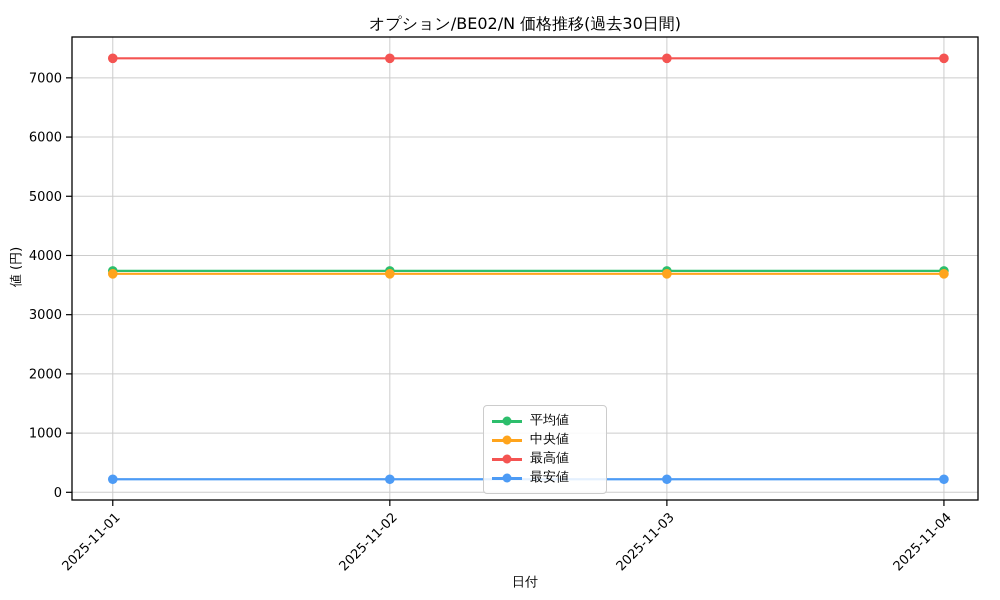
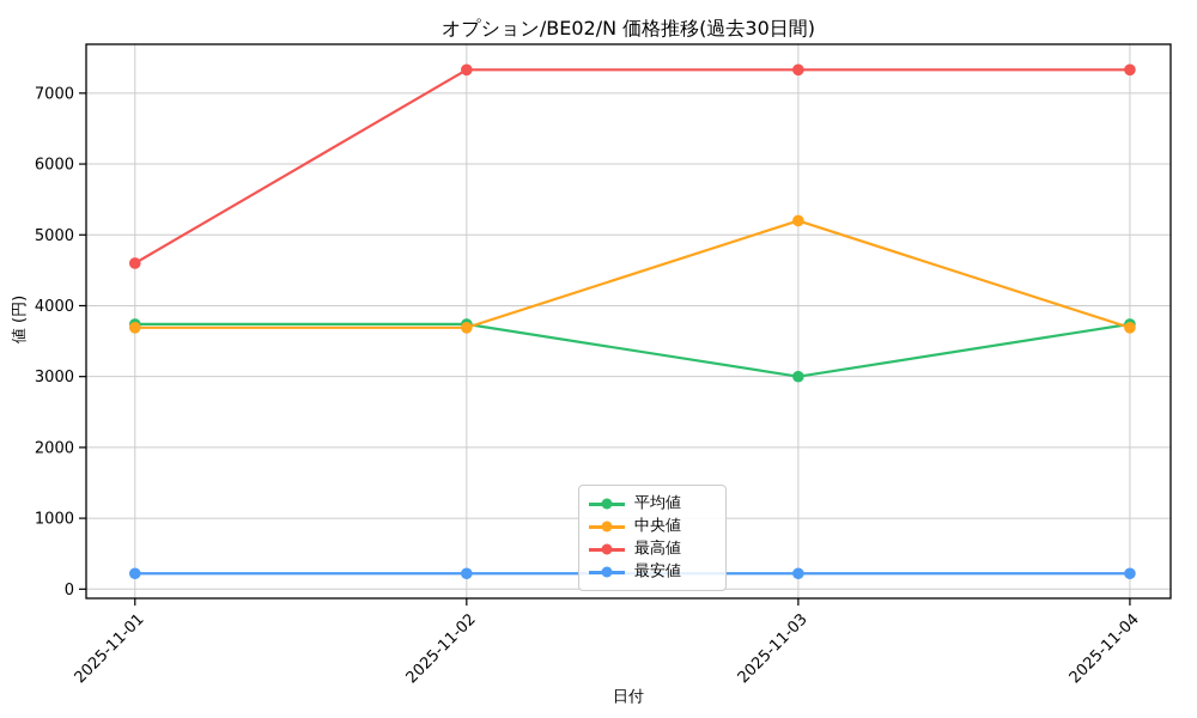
最高値/2025-11-01: 7300 -> 4600
平均値/2025-11-03: 3700 -> 3000
中央値/2025-11-03: 3700 -> 5200
